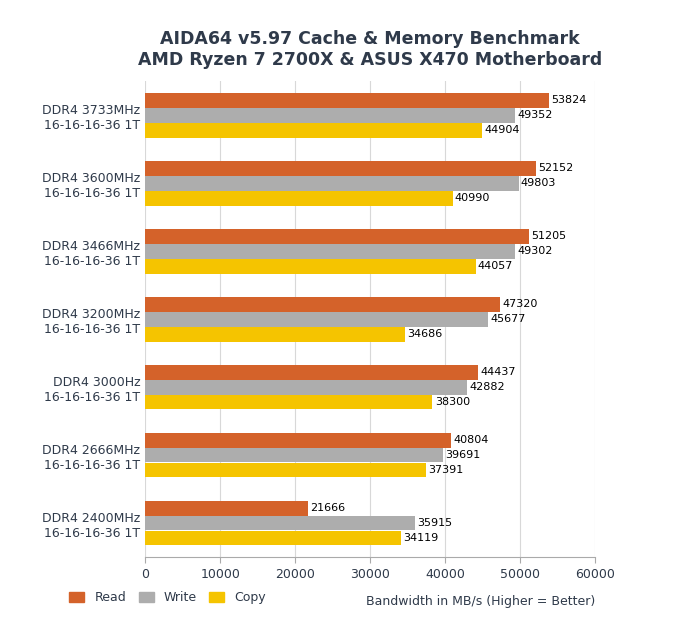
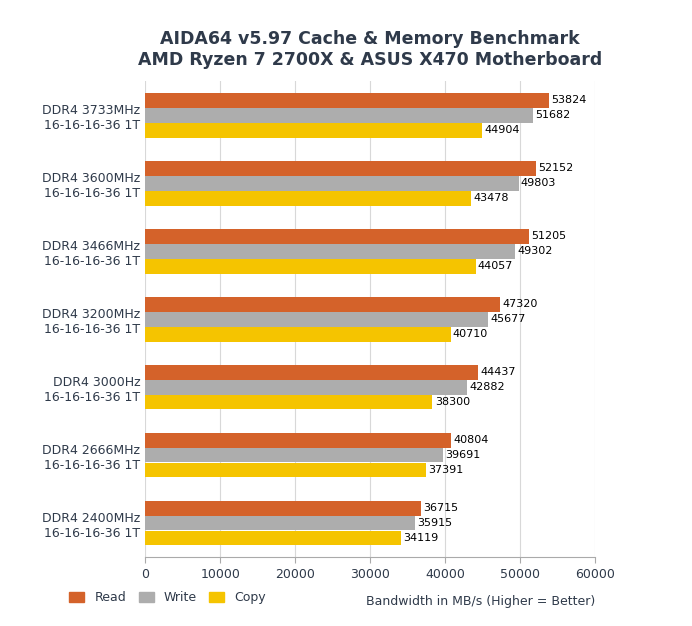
Write/DDR4 3733MHz 16-16-16-36 1T: 49352 -> 51682
Copy/DDR4 3600MHz 16-16-16-36 1T: 40990 -> 43478
Copy/DDR4 3200MHz 16-16-16-36 1T: 34686 -> 40710
Read/DDR4 2400MHz 16-16-16-36 1T: 21666 -> 36715
